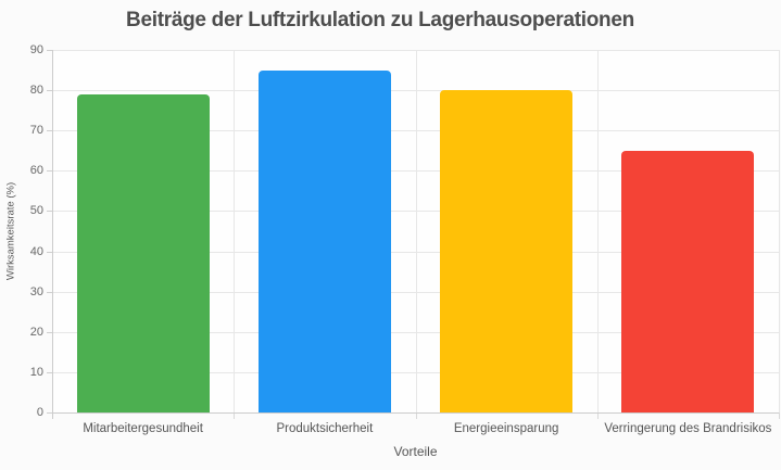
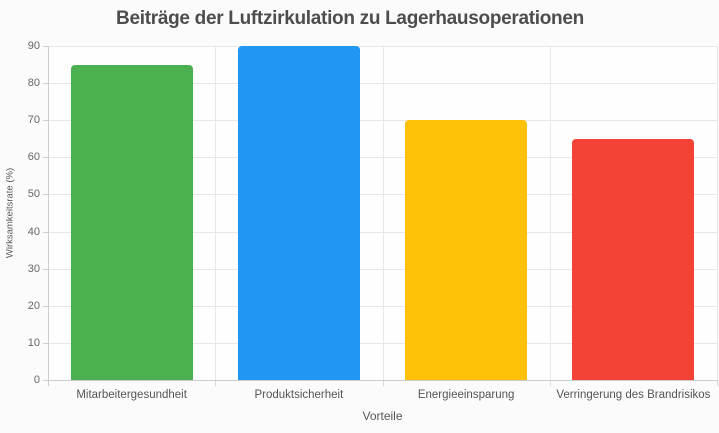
Mitarbeitergesundheit: 79 -> 85
Produktsicherheit: 85 -> 90
Energieeinsparung: 80 -> 70
